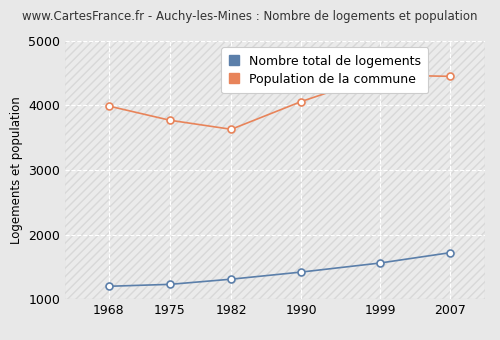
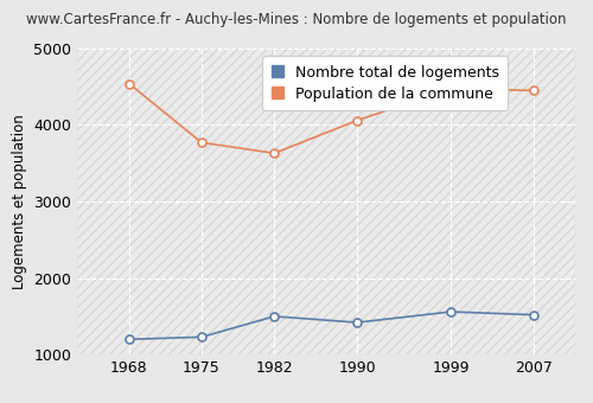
Population de la commune/1968: 3990 -> 4540
Nombre total de logements/1982: 1310 -> 1500
Nombre total de logements/2007: 1720 -> 1520
